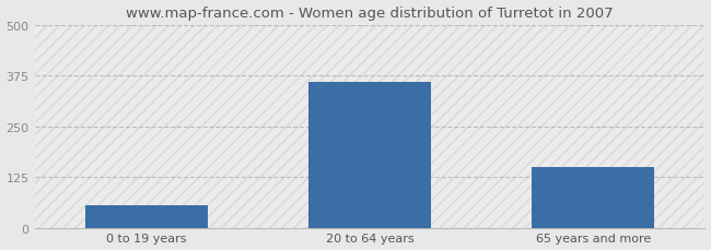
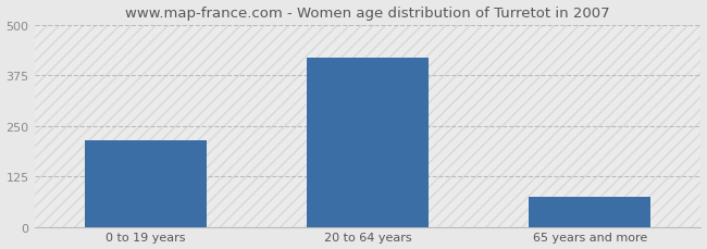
0 to 19 years: 55 -> 215
20 to 64 years: 360 -> 420
65 years and more: 150 -> 75
